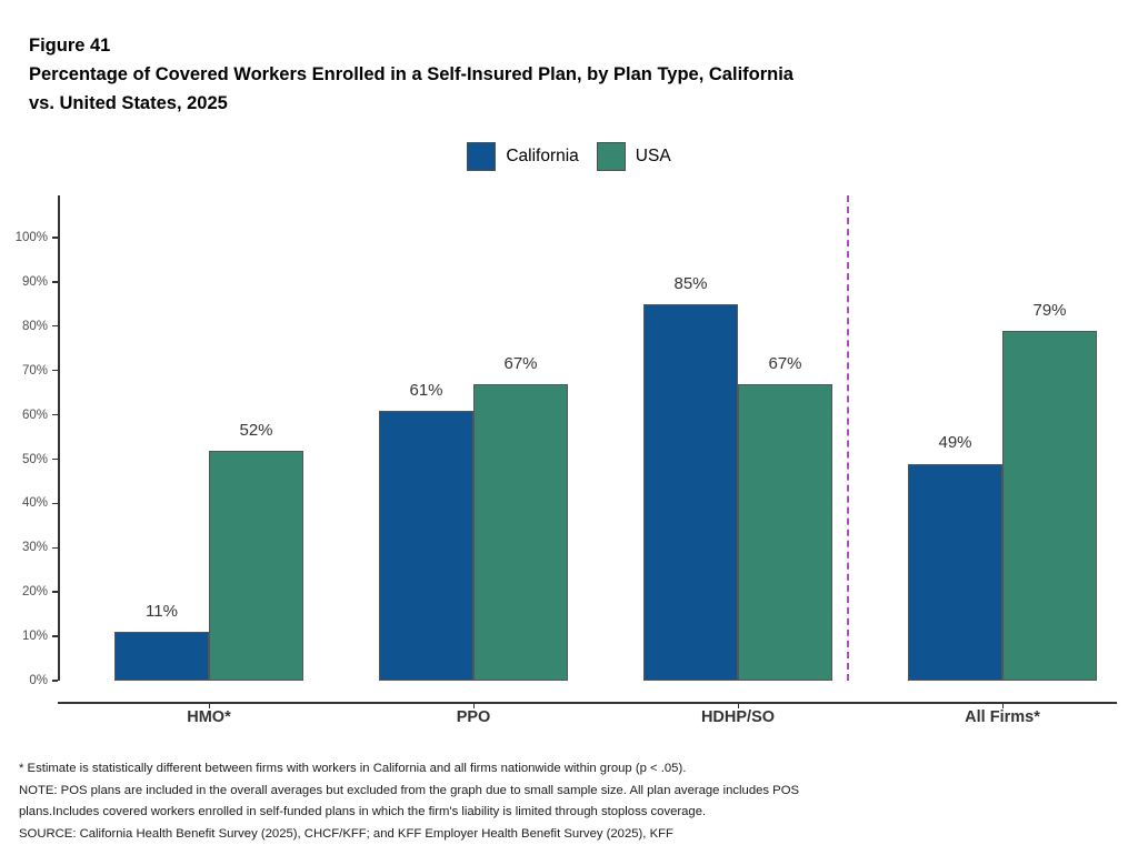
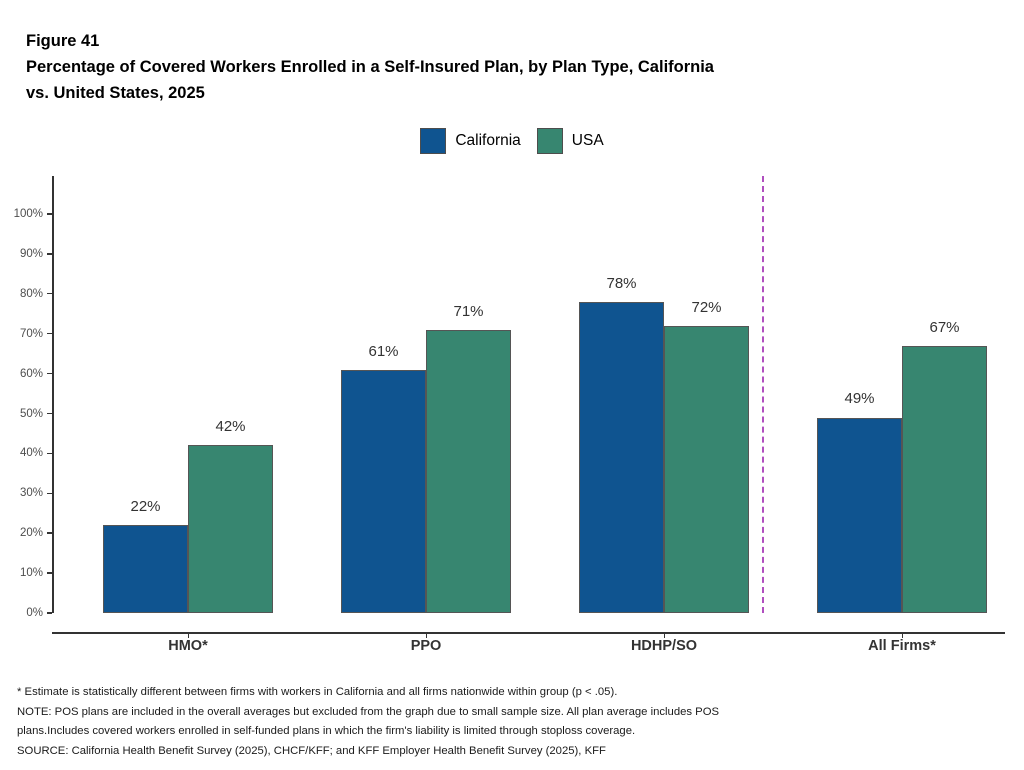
California/HMO*: 11% -> 22%
USA/HMO*: 52% -> 42%
USA/PPO: 67% -> 71%
California/HDHP/SO: 85% -> 78%
USA/HDHP/SO: 67% -> 72%
USA/All Firms*: 79% -> 67%
